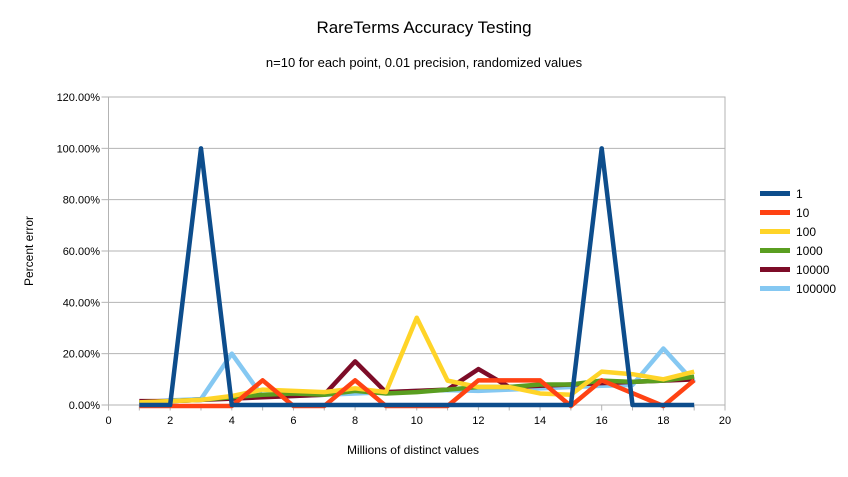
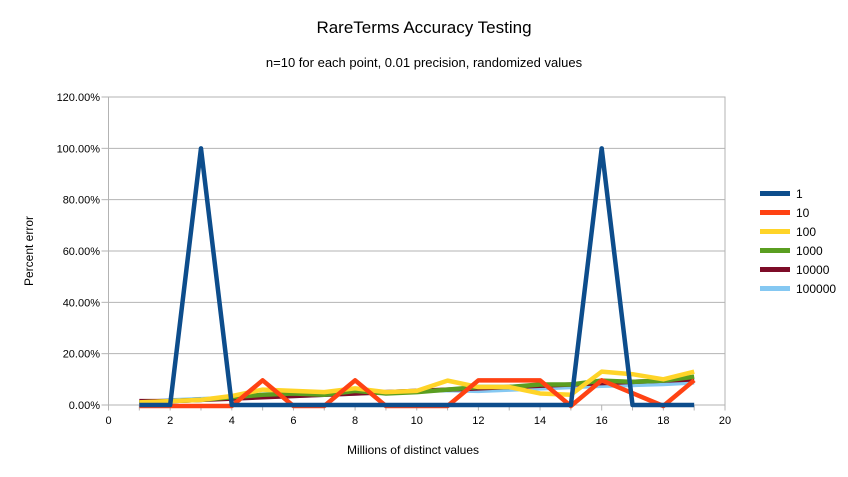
100000/4: 20% -> 3%
10000/8: 17% -> 4%
100/10: 34% -> 6%
10000/12: 14% -> 6%
100000/18: 22% -> 8%
